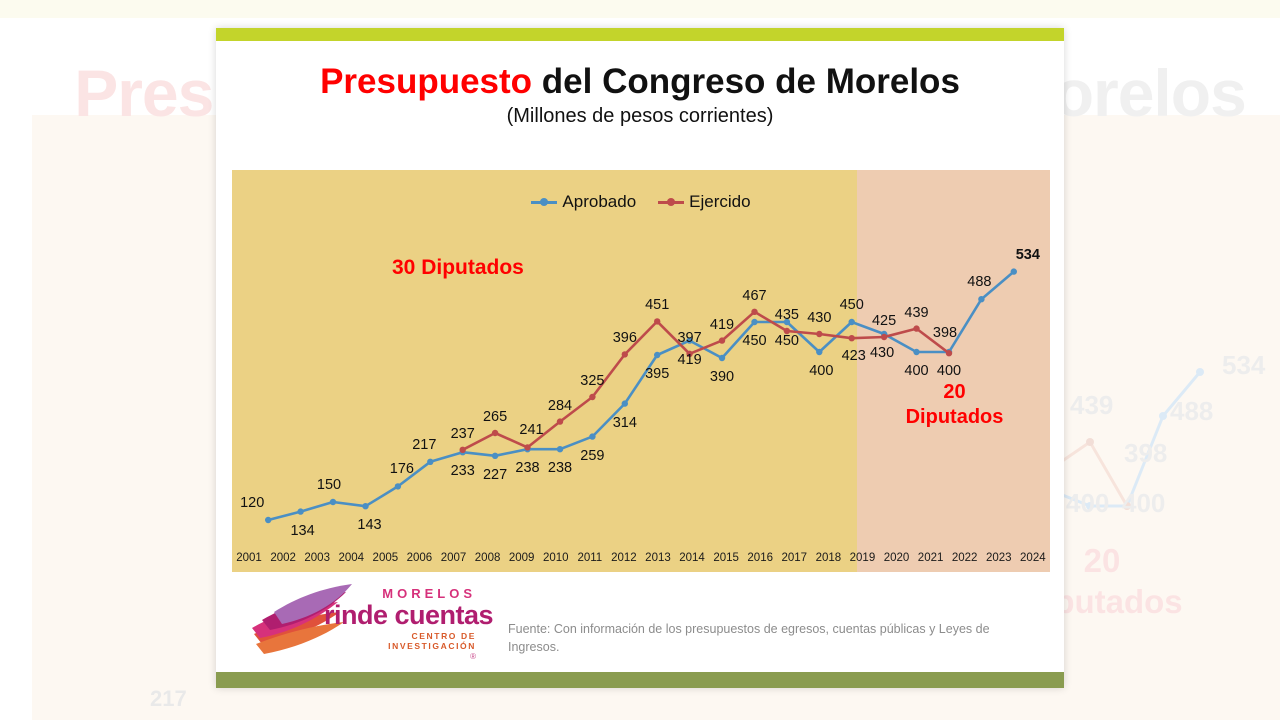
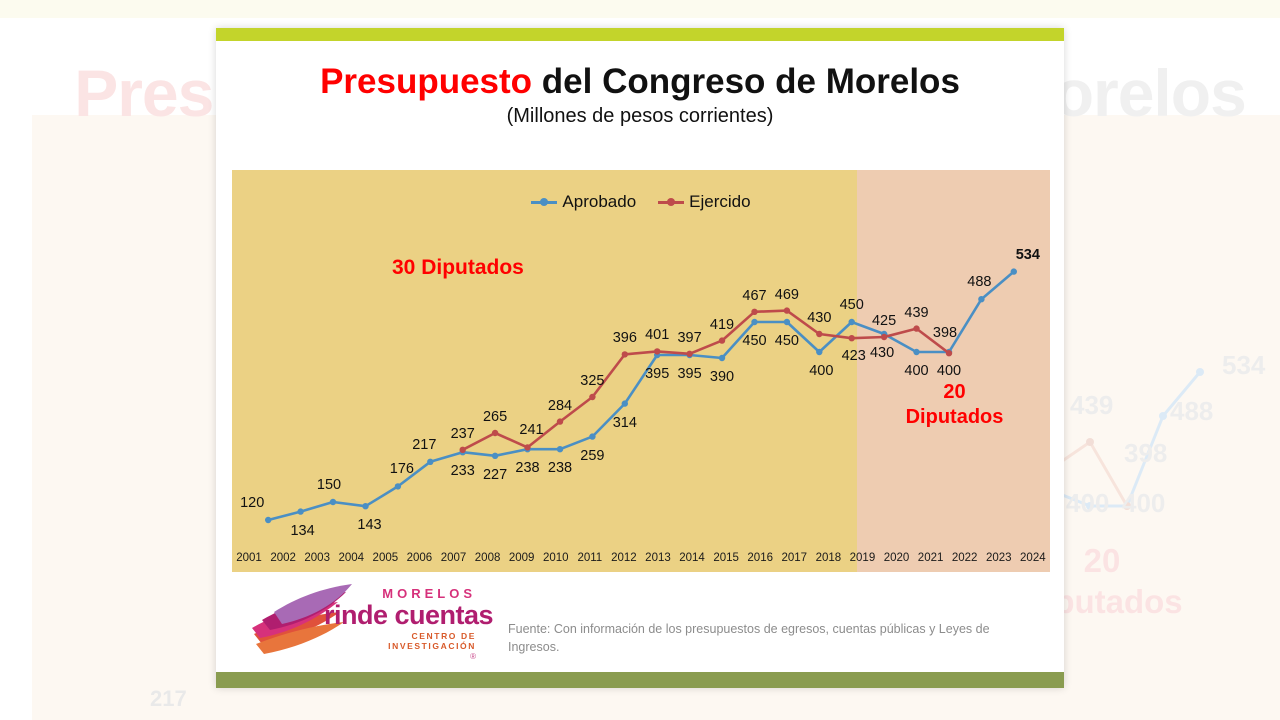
Ejercido/2013: 451 -> 401
Aprobado/2014: 419 -> 395
Ejercido/2017: 435 -> 469
